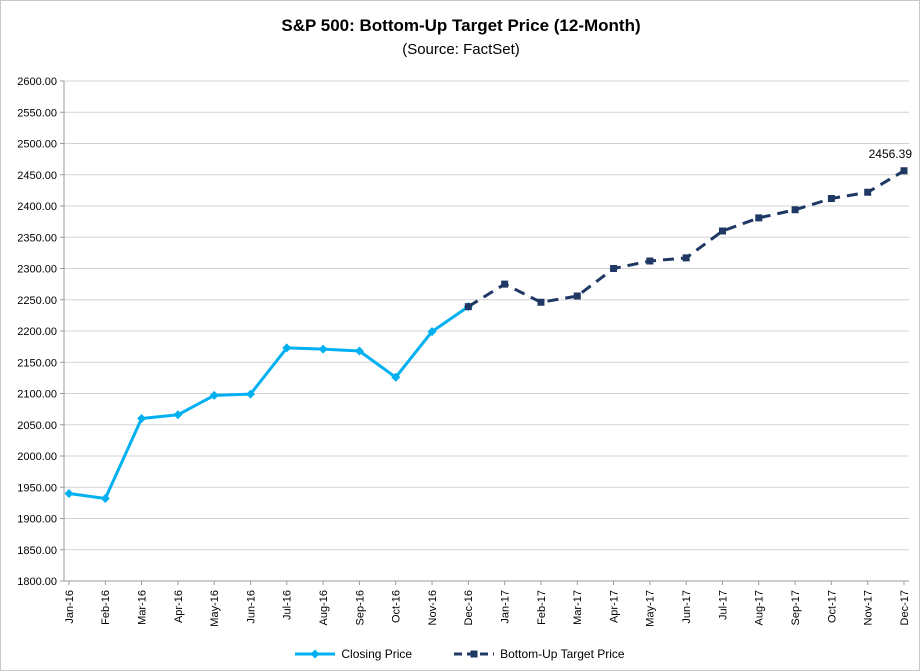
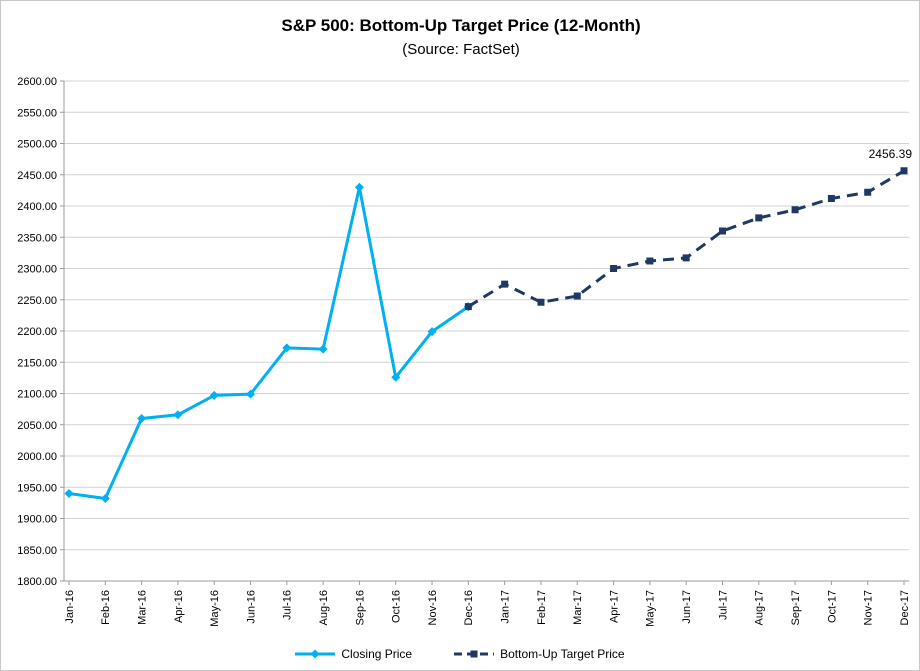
Closing Price/Sep-16: 2170 -> 2430
